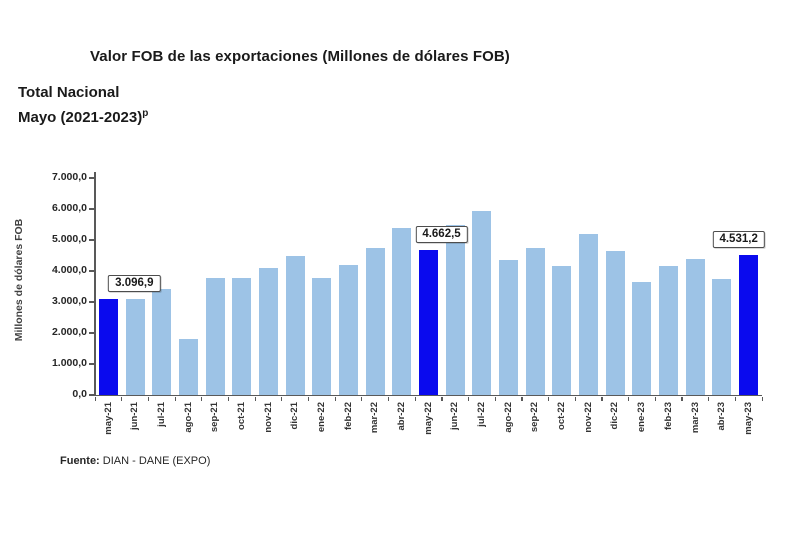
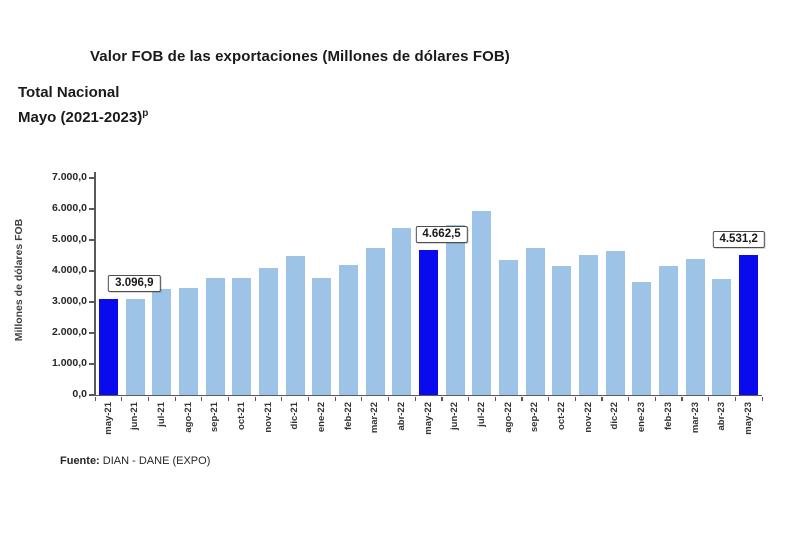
ago-21: 1800 -> 3400
nov-22: 5200 -> 4500
